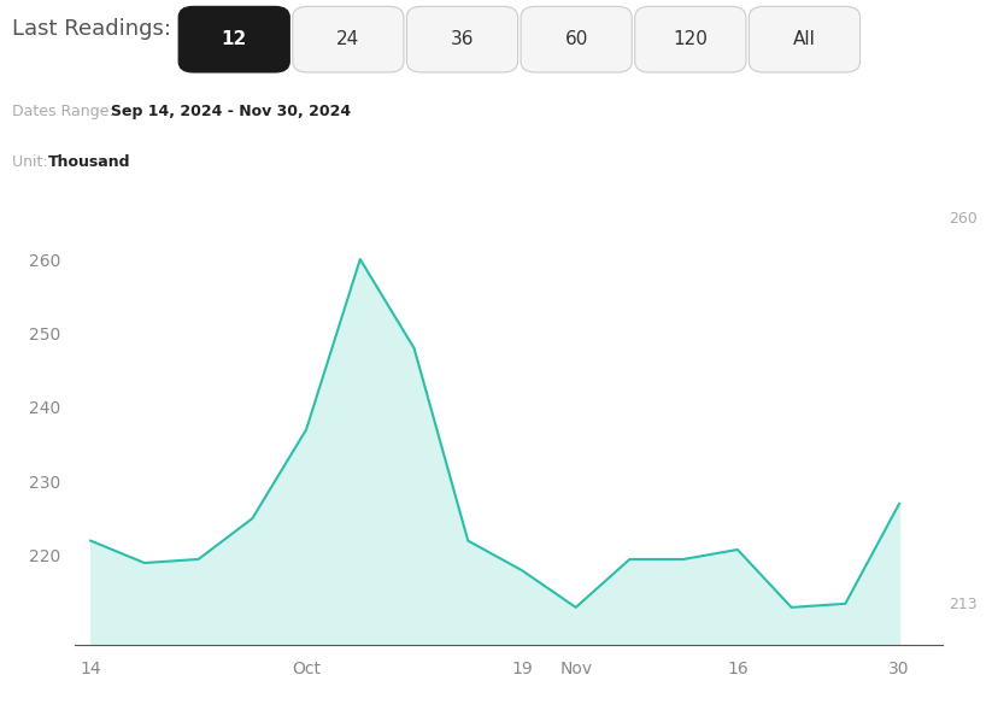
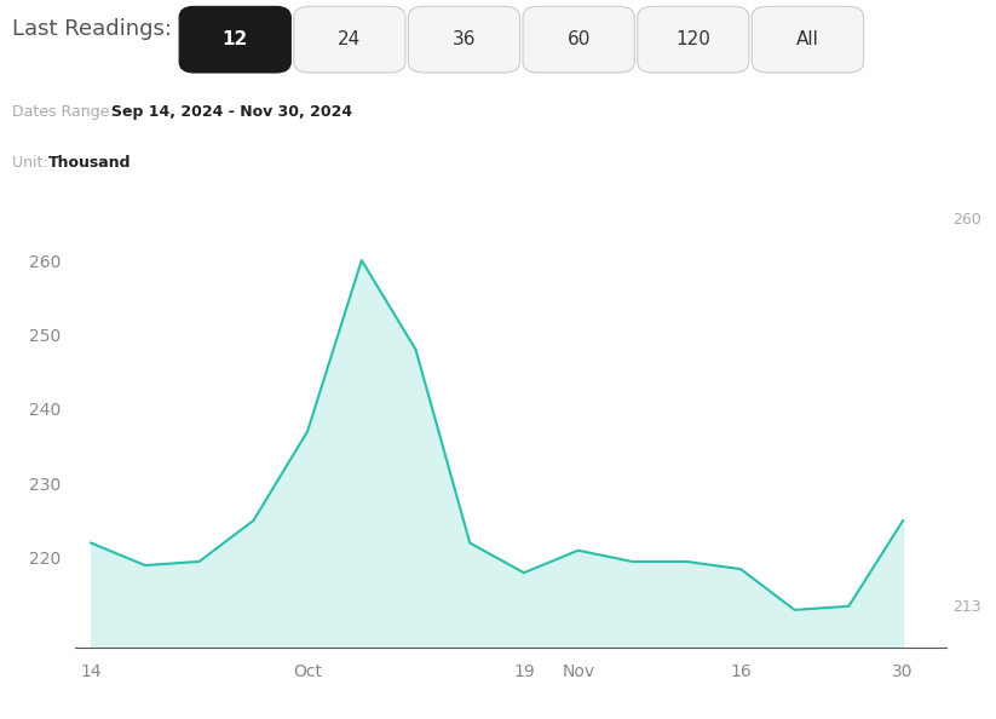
Nov: 213.0 -> 221.0
16: 220.8 -> 218.5
30: 227.0 -> 225.0
